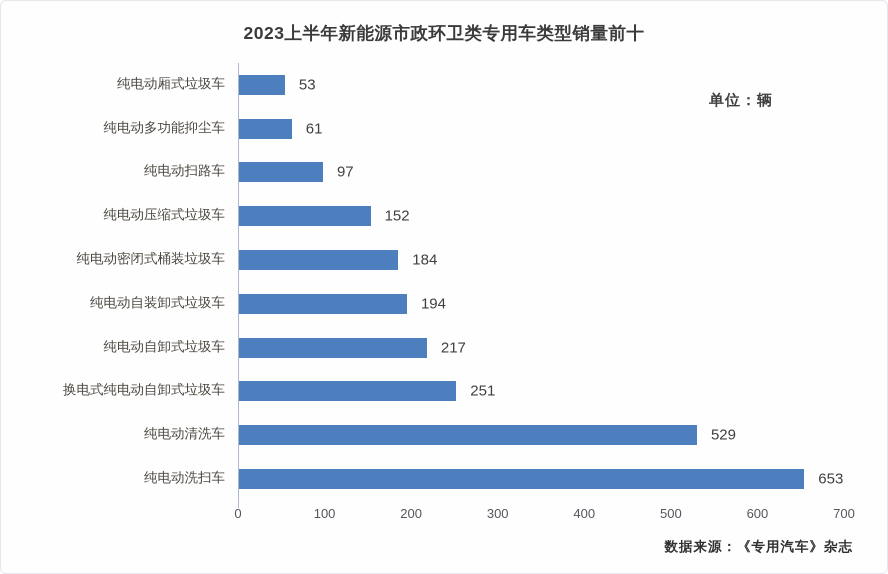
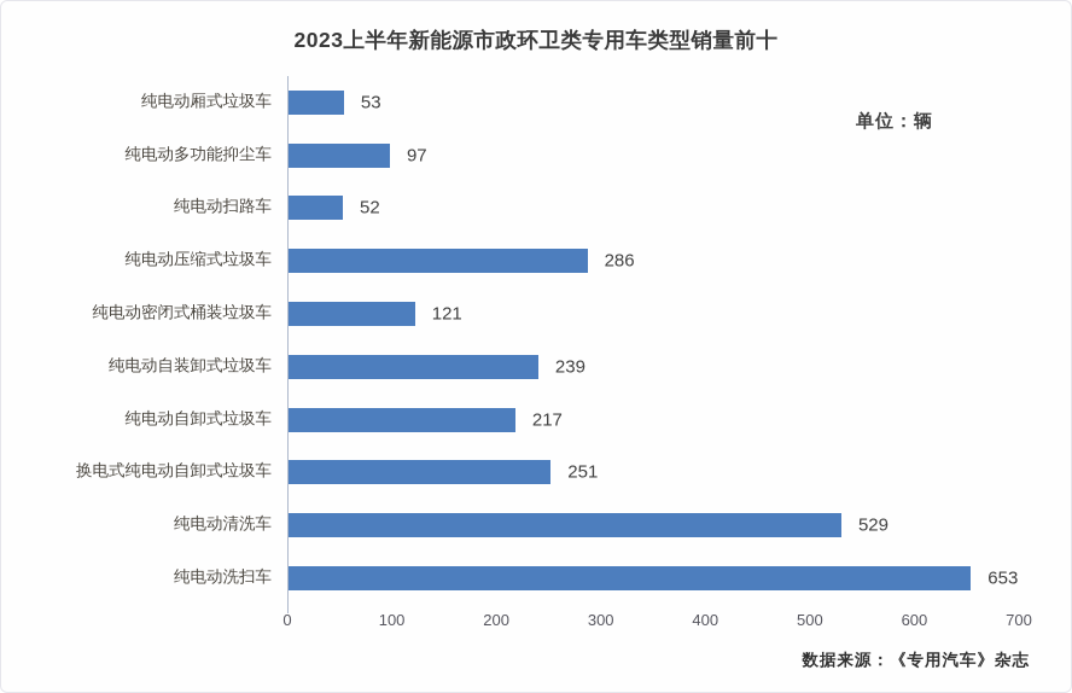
纯电动多功能抑尘车: 61 -> 97
纯电动扫路车: 97 -> 52
纯电动压缩式垃圾车: 152 -> 286
纯电动密闭式桶装垃圾车: 184 -> 121
纯电动自装卸式垃圾车: 194 -> 239
